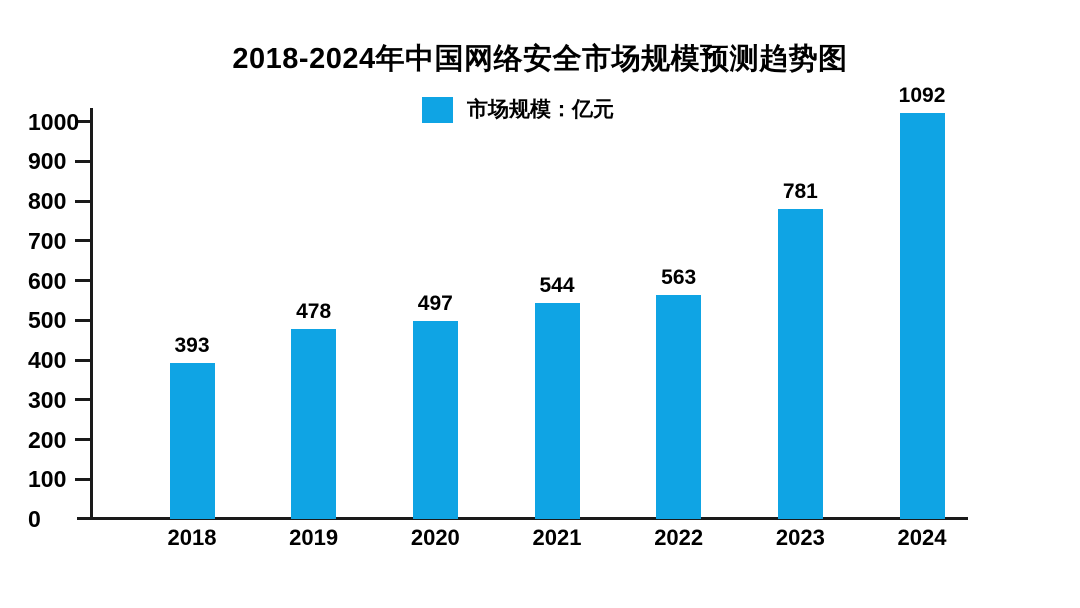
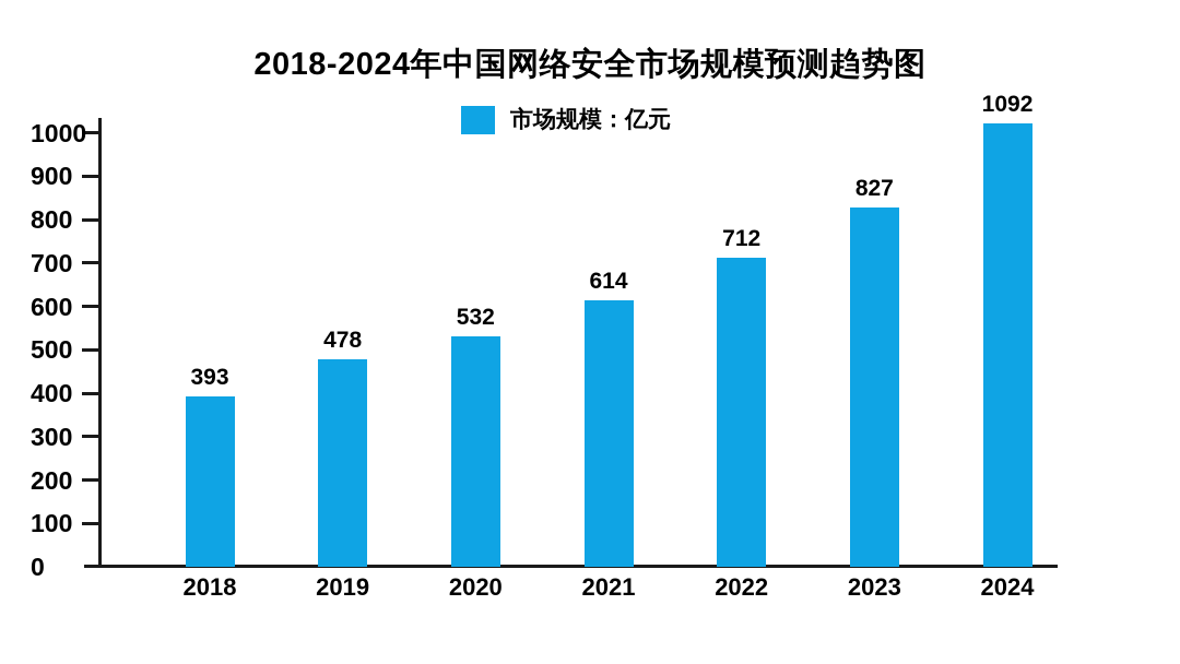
2020: 497 -> 532
2021: 544 -> 614
2022: 563 -> 712
2023: 781 -> 827
